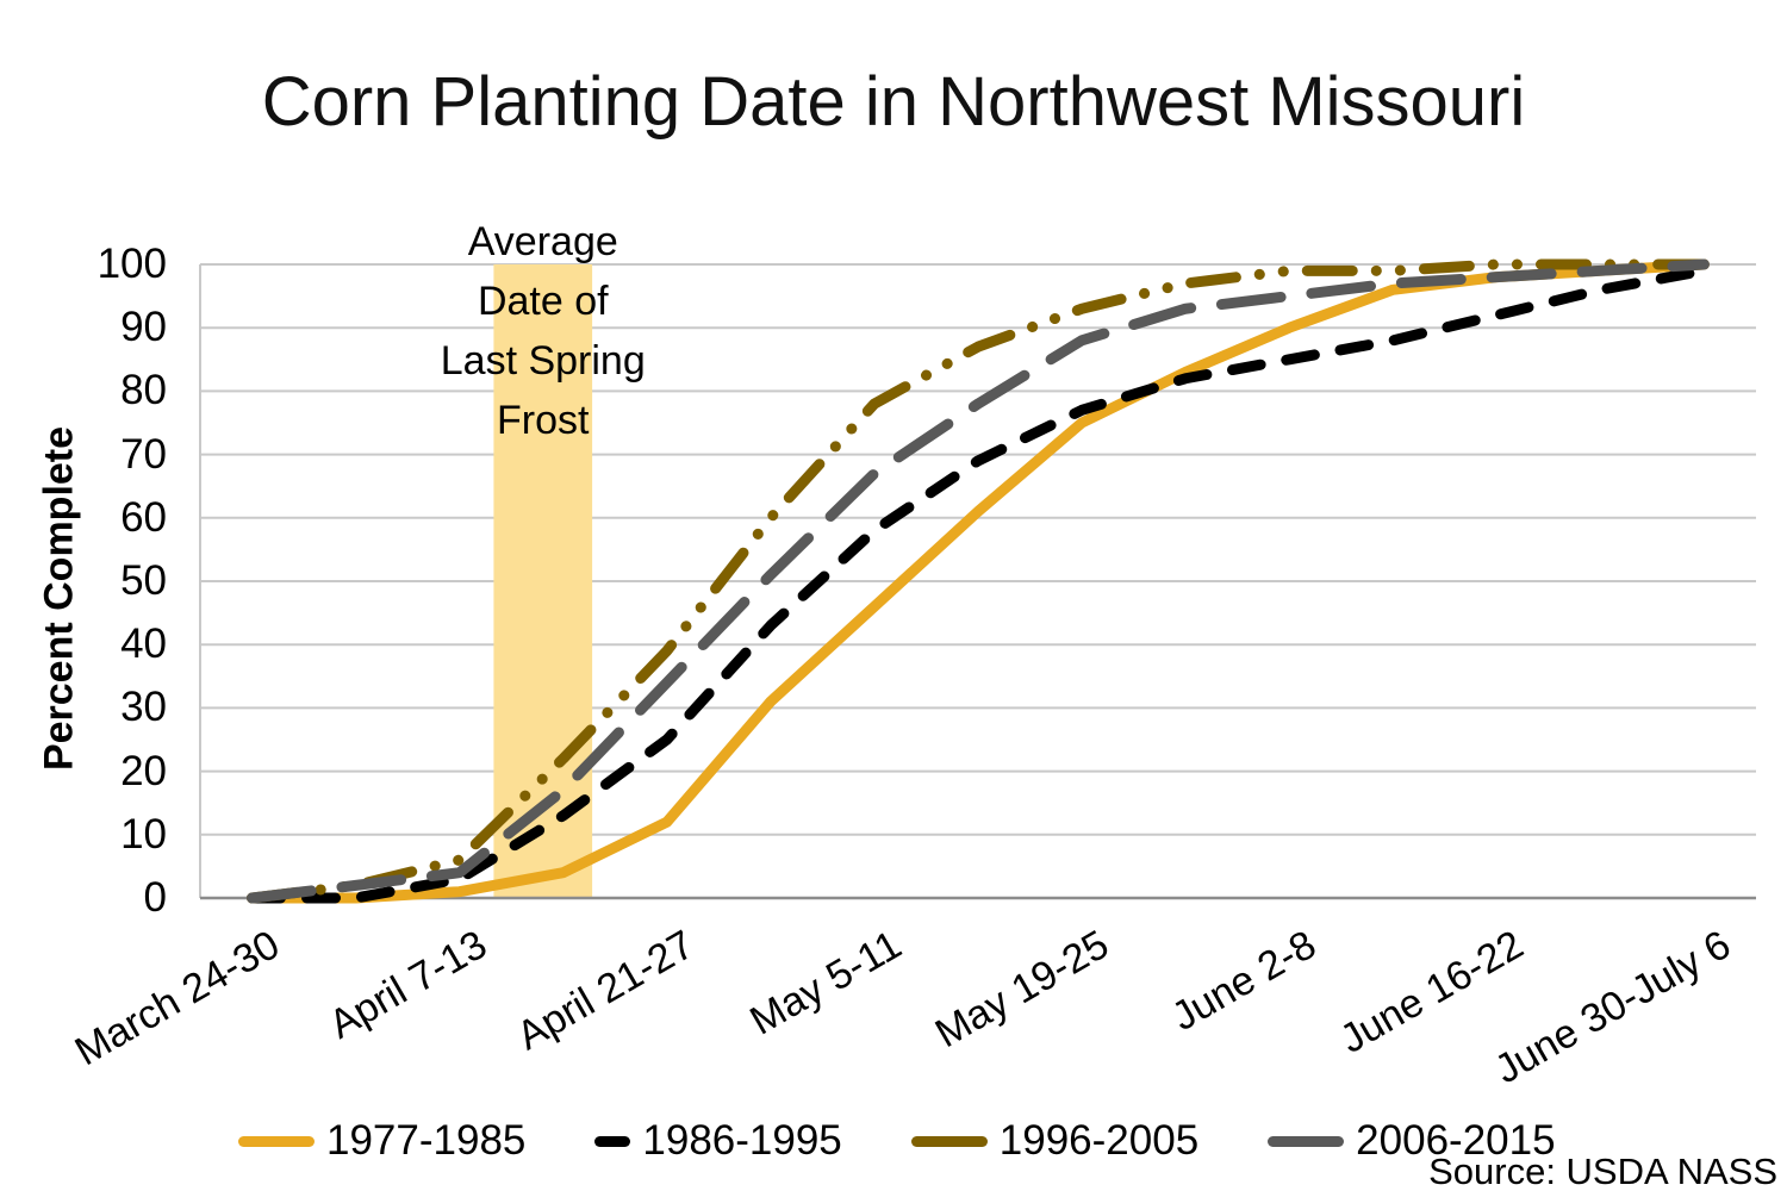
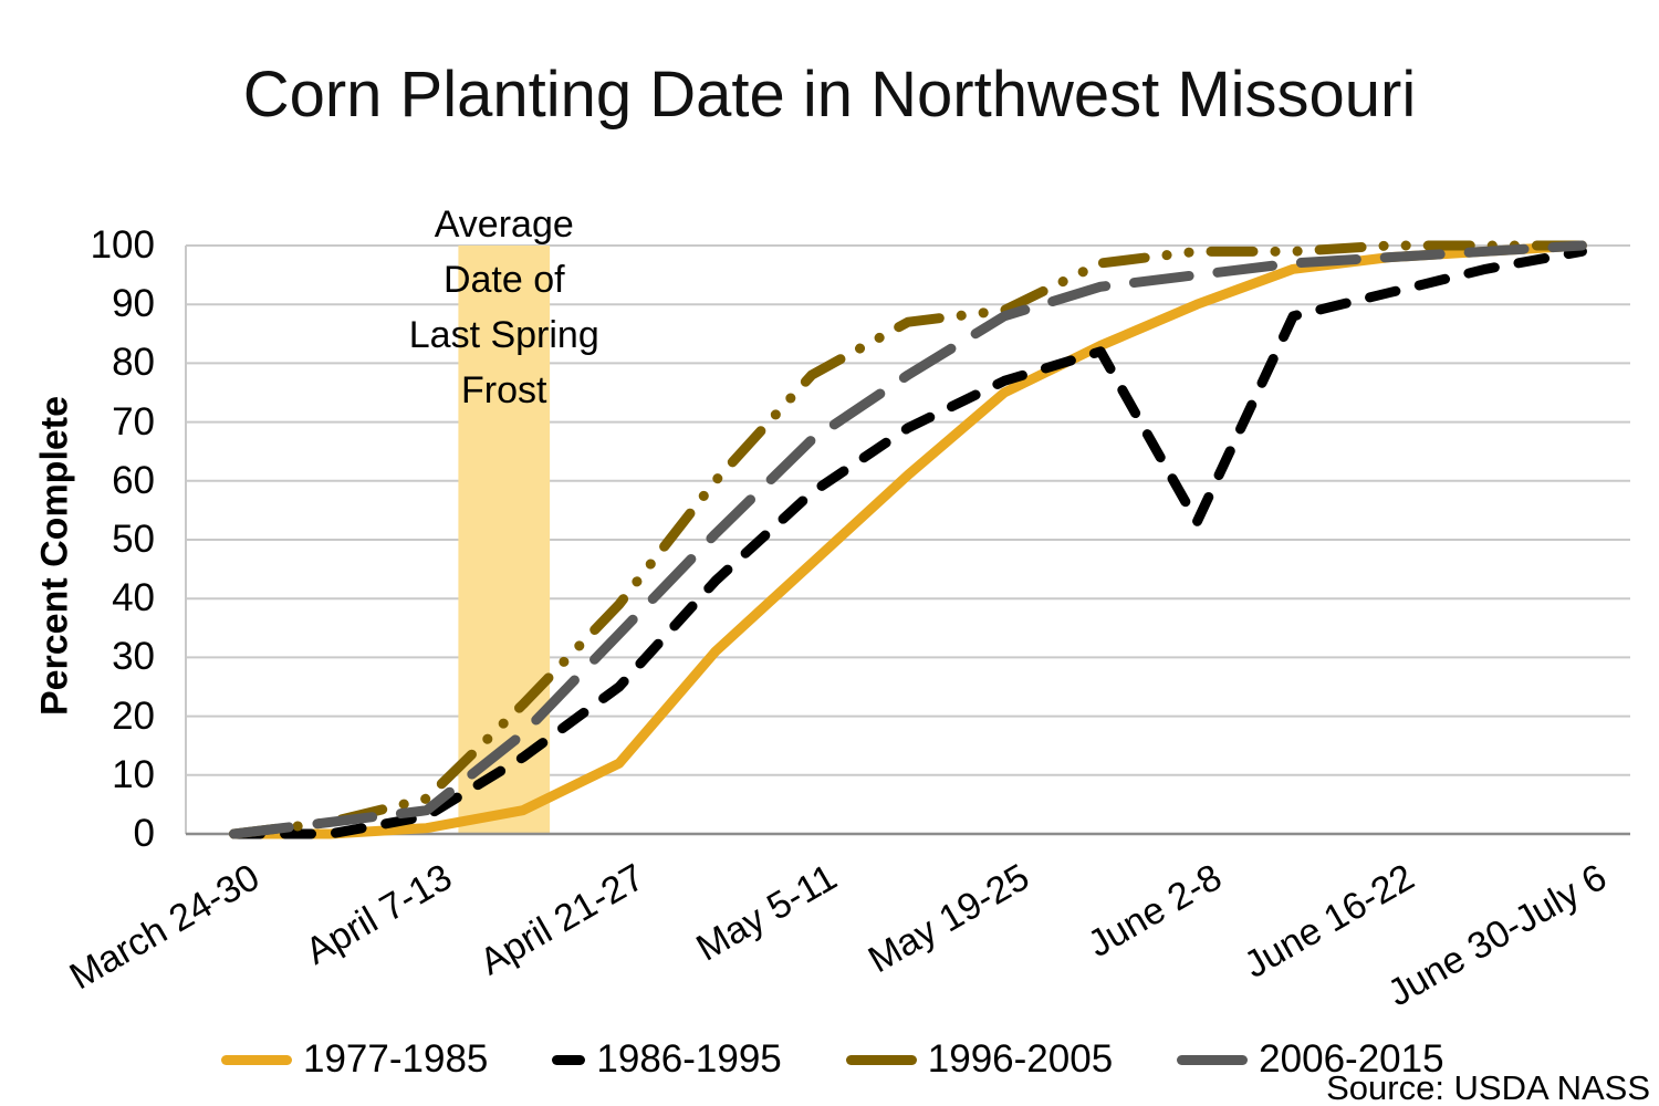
1996-2005/May 19-25: 93 -> 89
1986-1995/June 2-8: 85 -> 53
